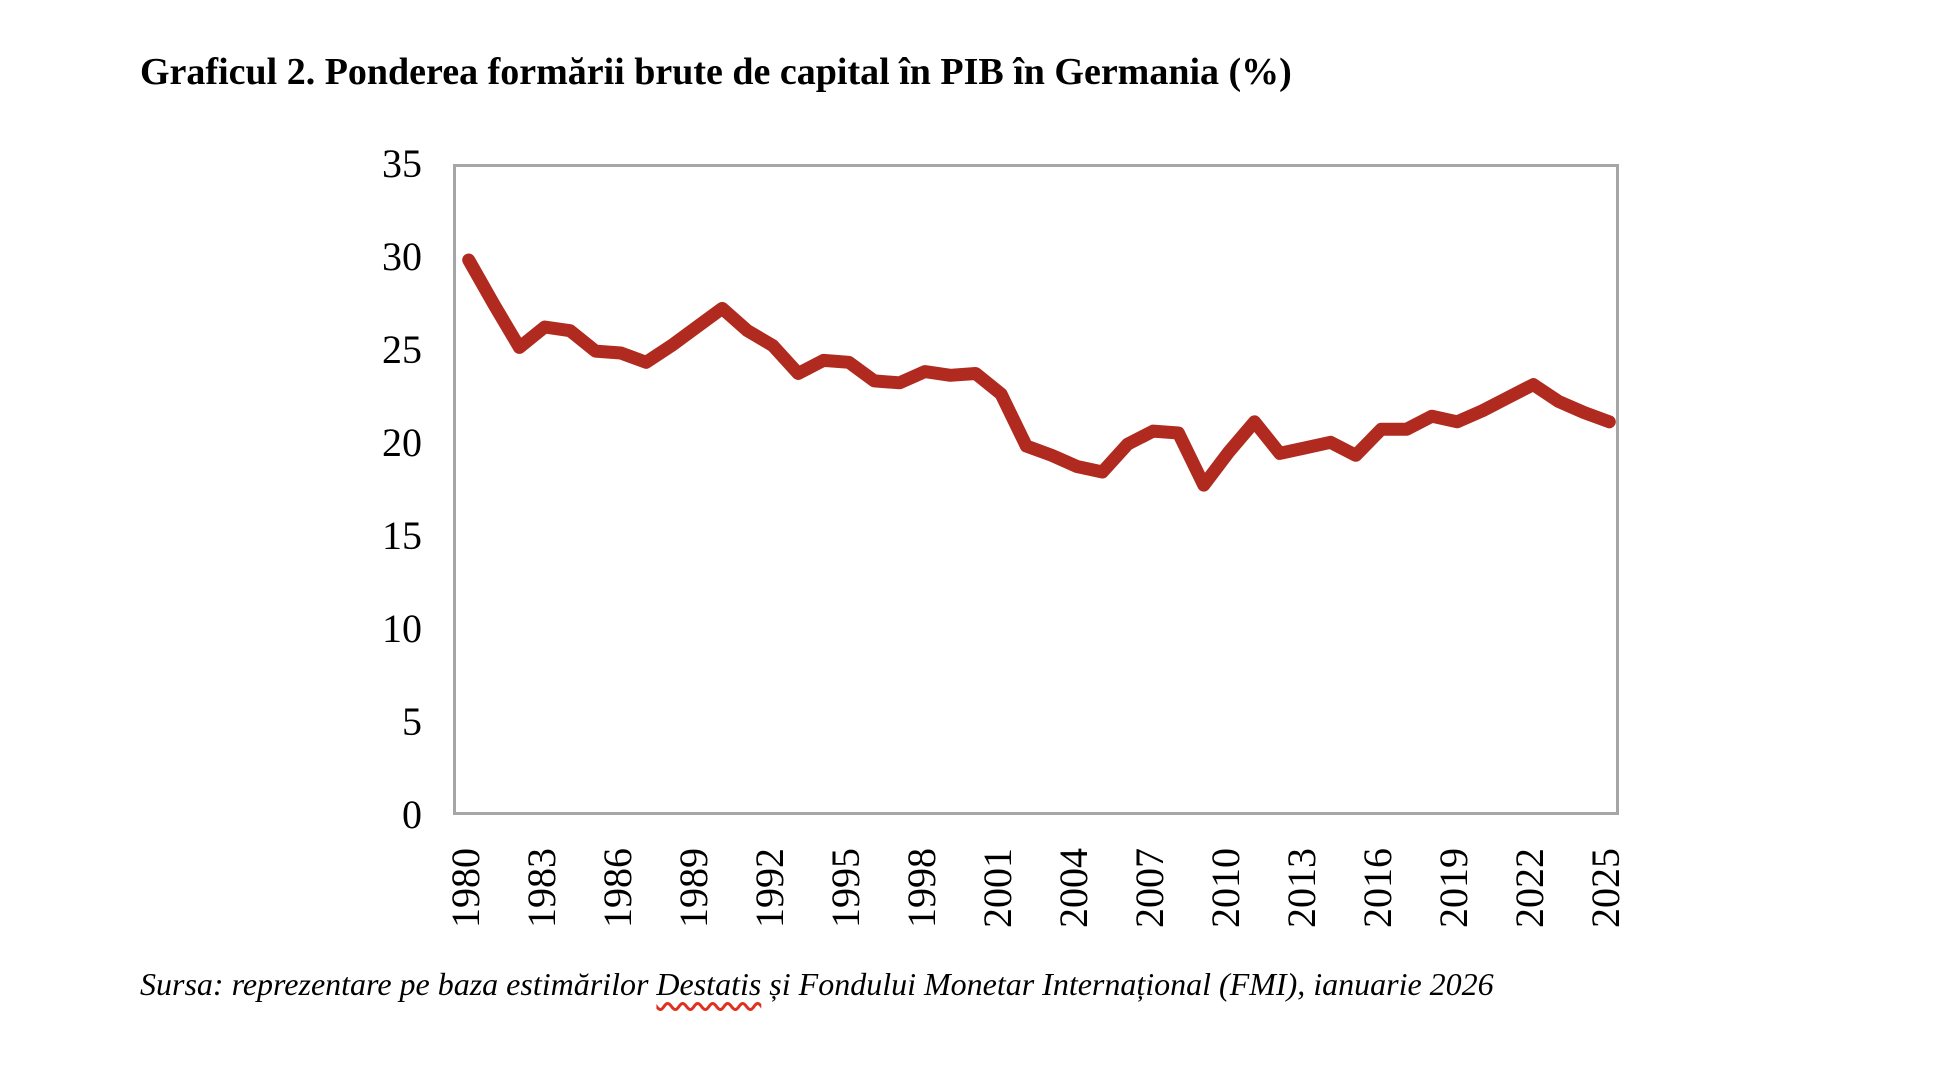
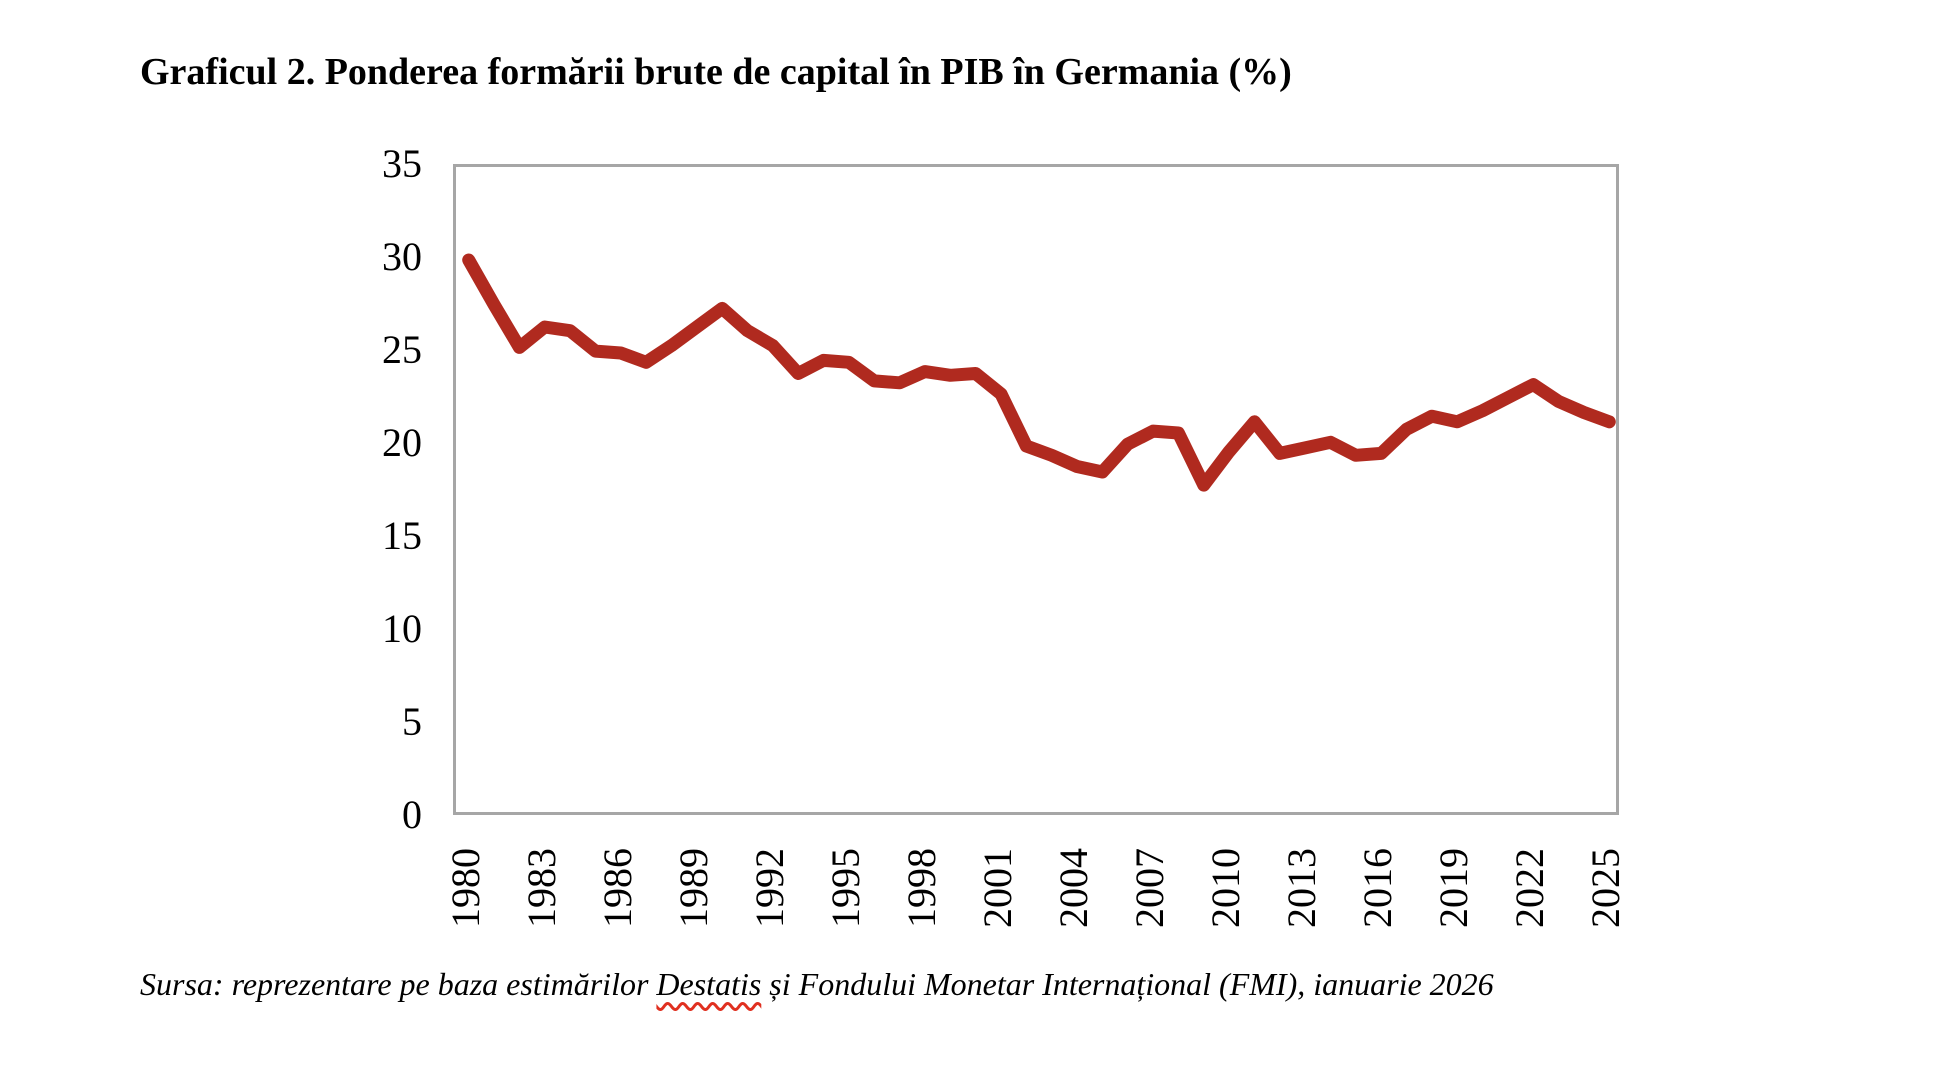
2016: 20.9 -> 19.6
